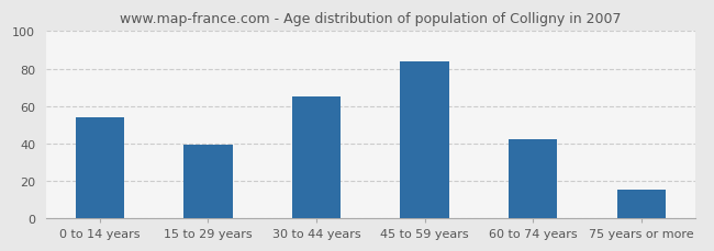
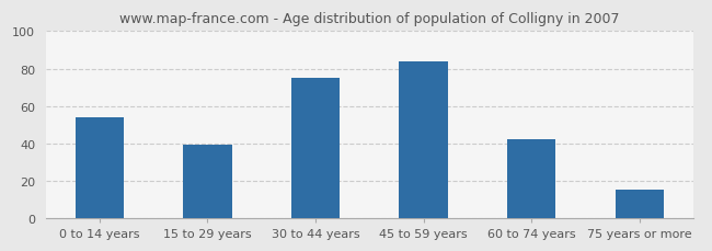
30 to 44 years: 65 -> 75
